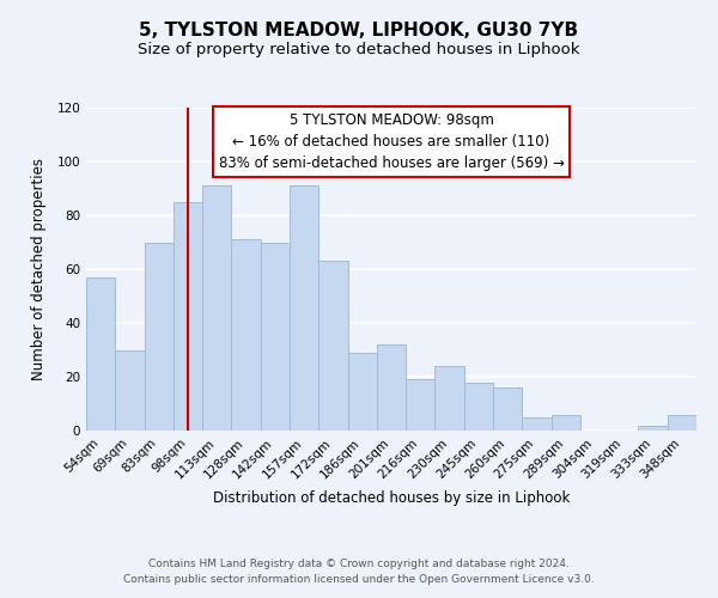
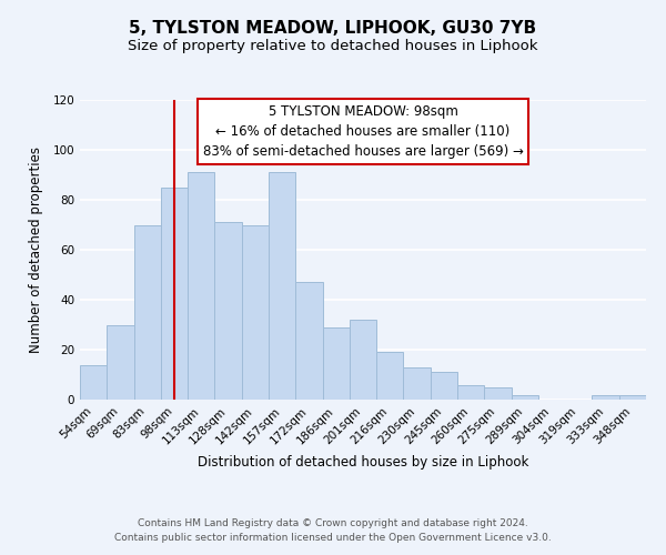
54sqm: 57 -> 14
172sqm: 63 -> 47
230sqm: 24 -> 13
245sqm: 18 -> 11
260sqm: 16 -> 6
289sqm: 6 -> 2
348sqm: 6 -> 2
